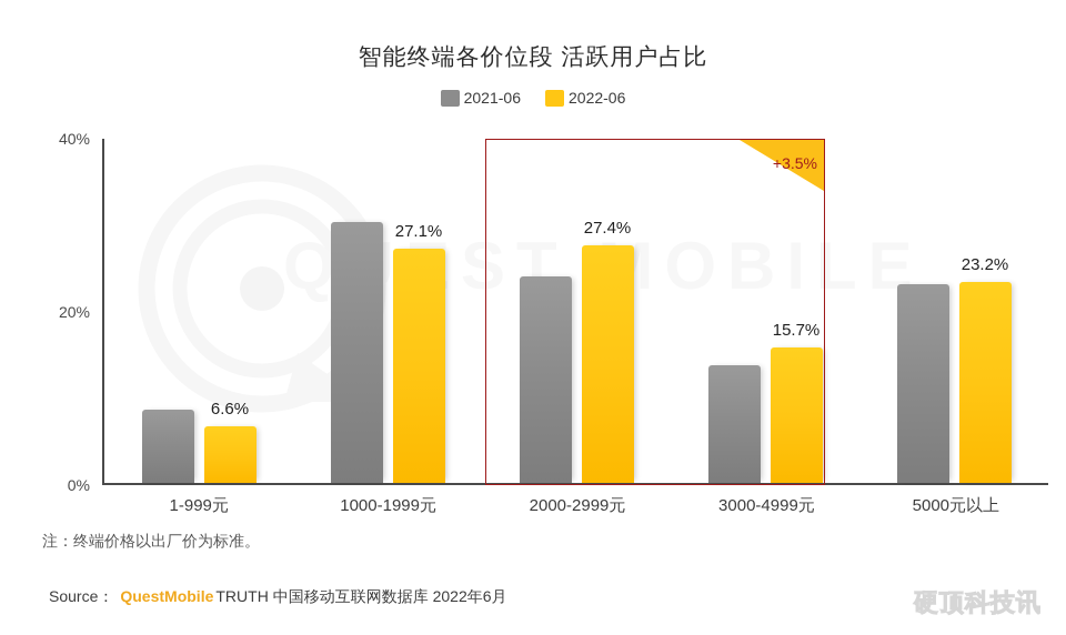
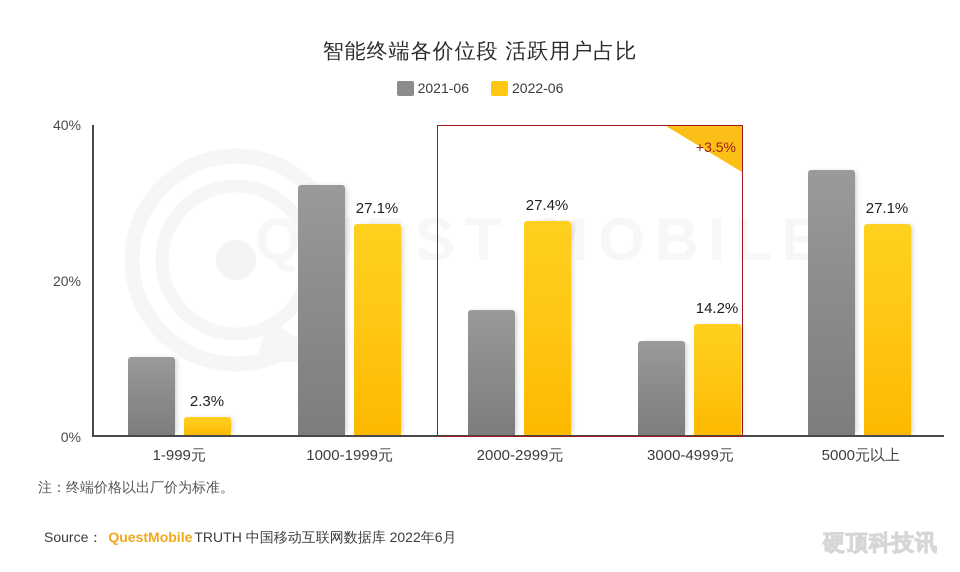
2021-06/1-999元: 8% -> 10%
2022-06/1-999元: 6.6% -> 2.3%
2021-06/1000-1999元: 30% -> 32%
2021-06/2000-2999元: 24% -> 16%
2021-06/3000-4999元: 14% -> 12%
2022-06/3000-4999元: 15.7% -> 14.2%
2021-06/5000元以上: 23% -> 34%
2022-06/5000元以上: 23.2% -> 27.1%
